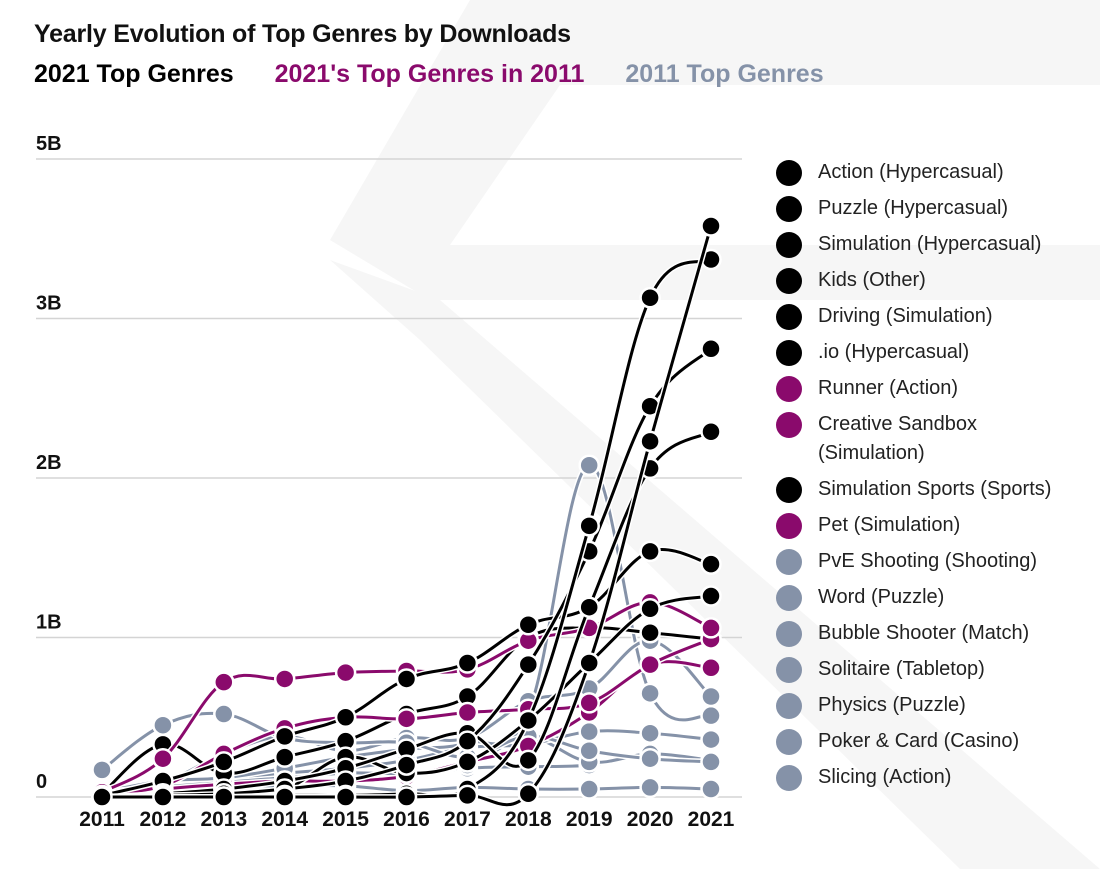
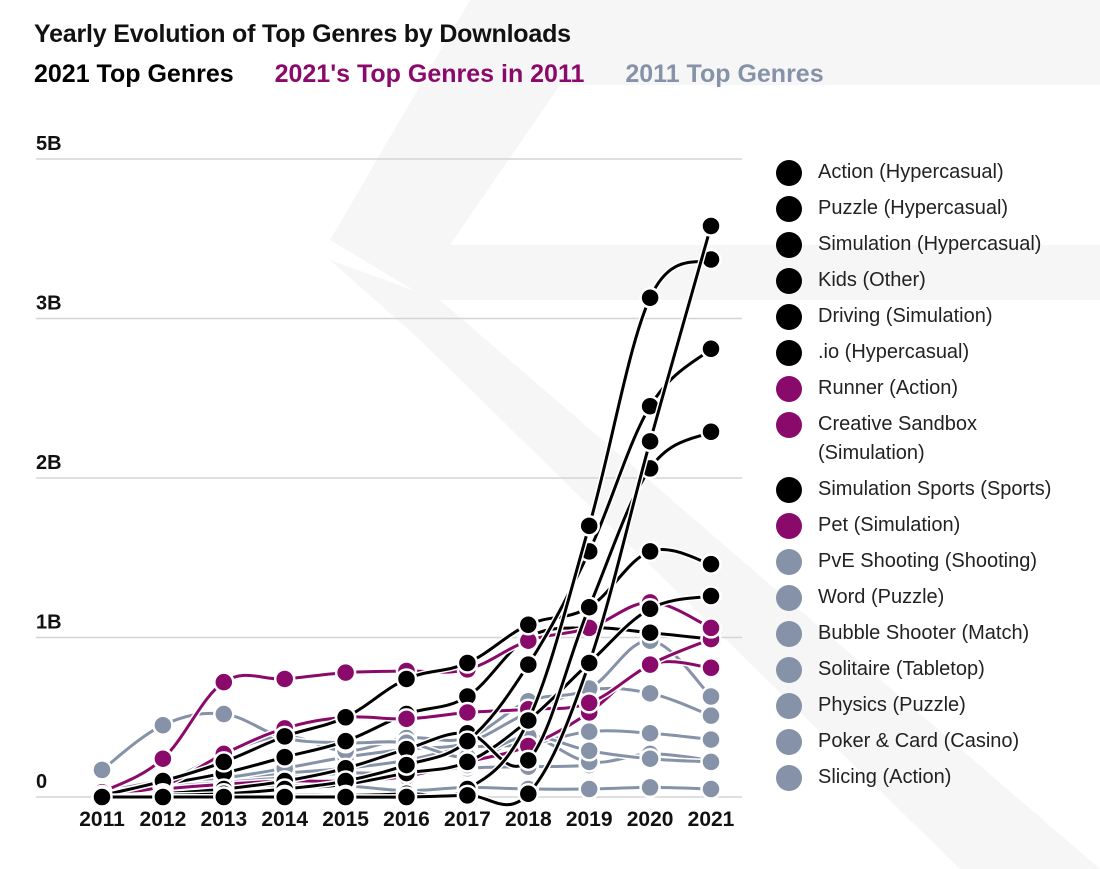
Simulation Sports (Sports)/2012: 0.33B -> 0.08B
.io (Hypercasual)/2015: 0.25B -> 0.08B
Bubble Shooter (Match)/2019: 2.08B -> 0.67B
